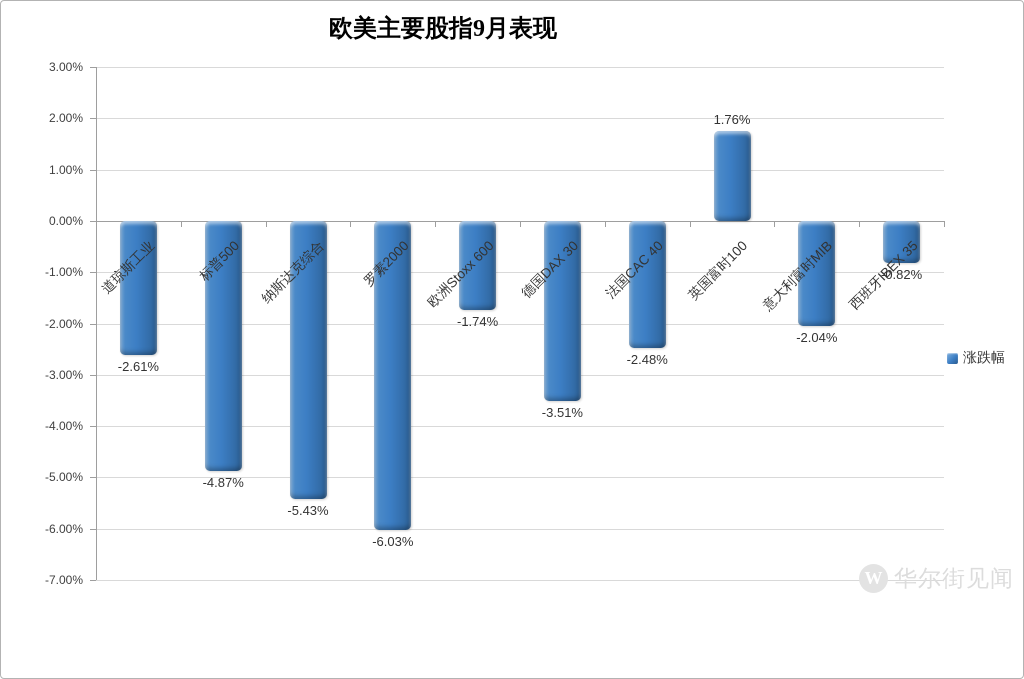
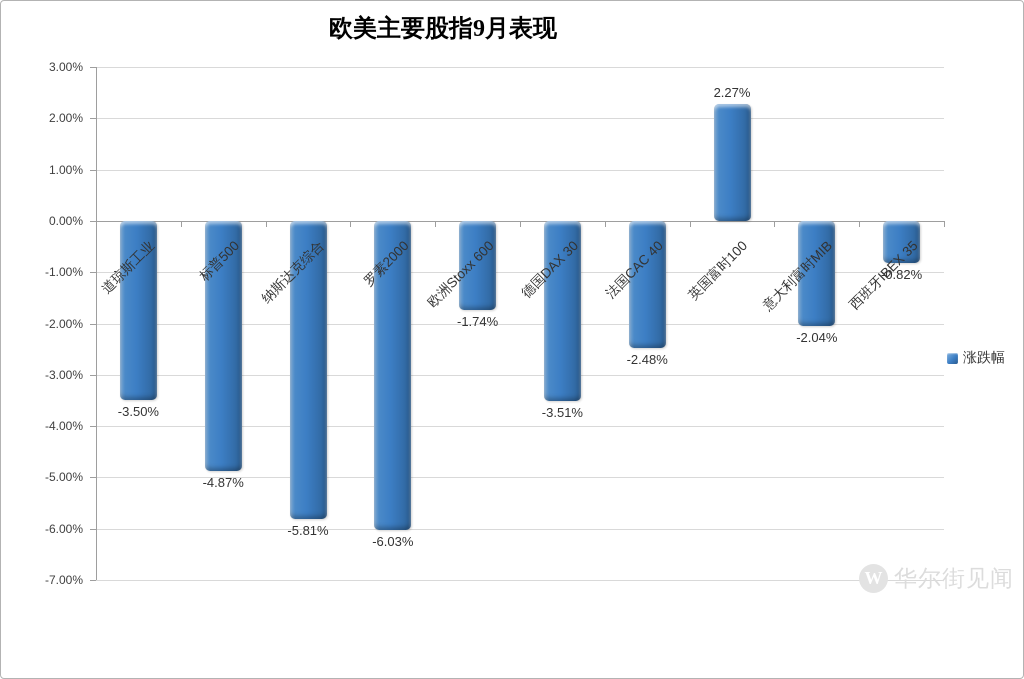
道琼斯工业: -2.61% -> -3.50%
纳斯达克综合: -5.43% -> -5.81%
英国富时100: 1.76% -> 2.27%
